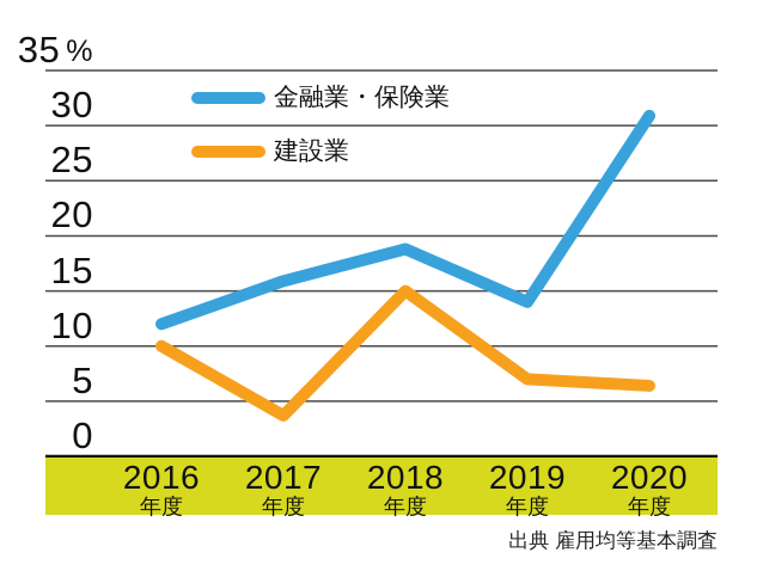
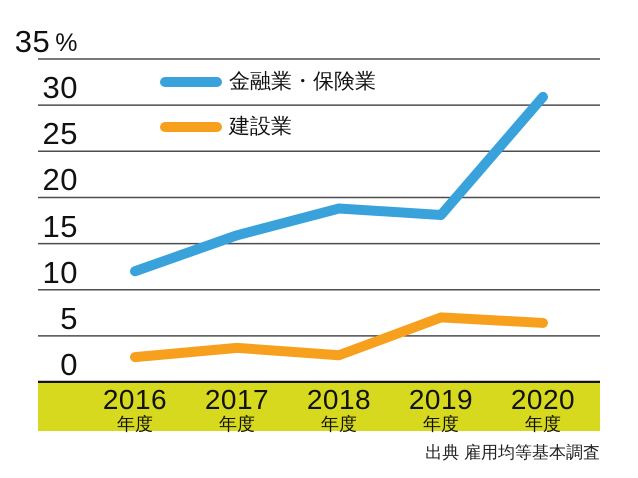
建設業/2016: 10 -> 3
建設業/2018: 15 -> 3
金融業・保険業/2019: 14 -> 18
